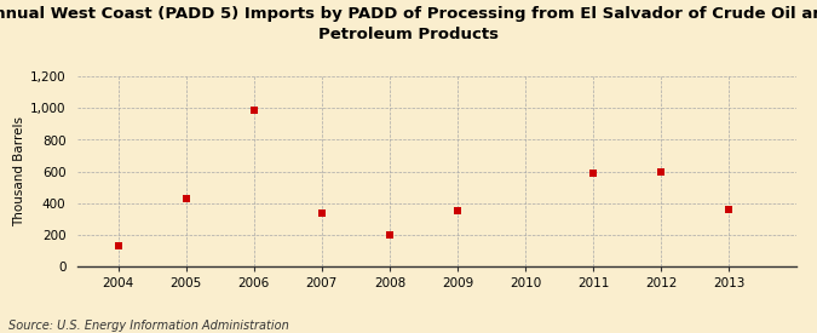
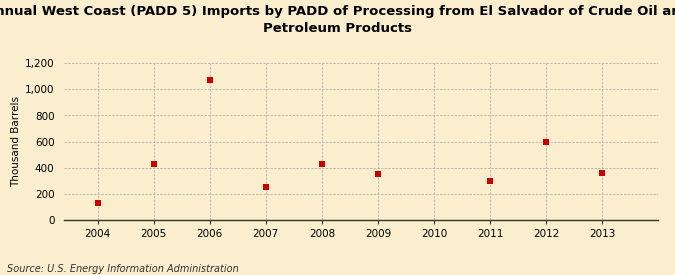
2006: 990 -> 1,080
2007: 340 -> 250
2008: 200 -> 430
2011: 590 -> 300
